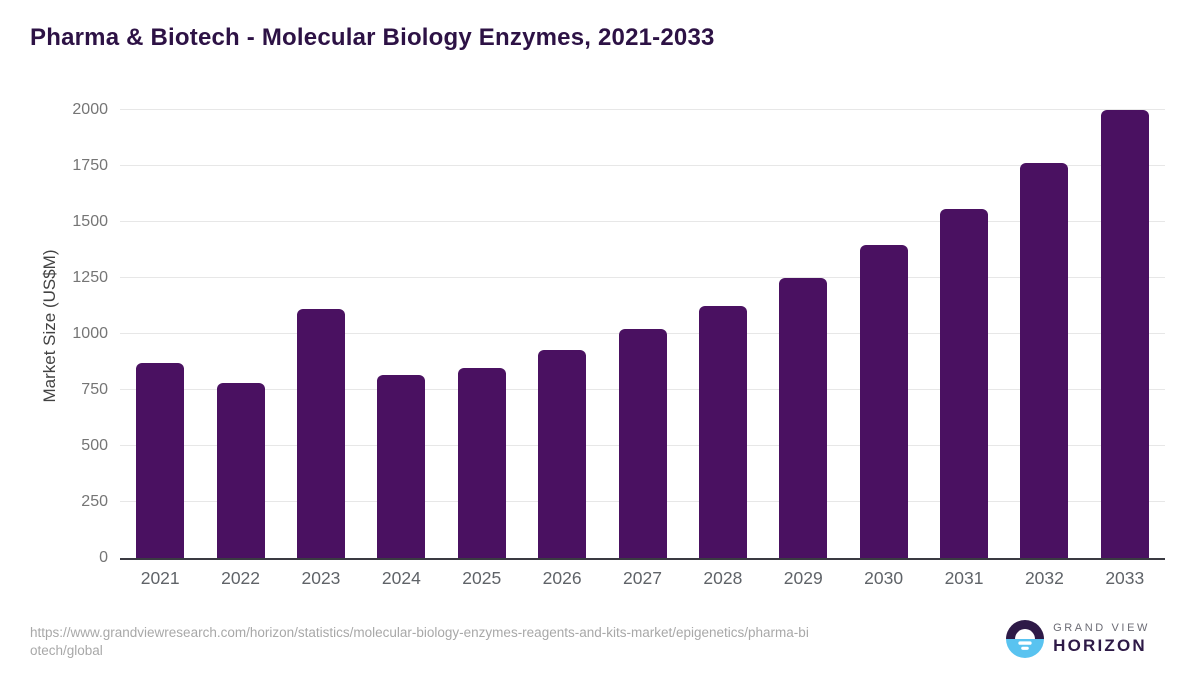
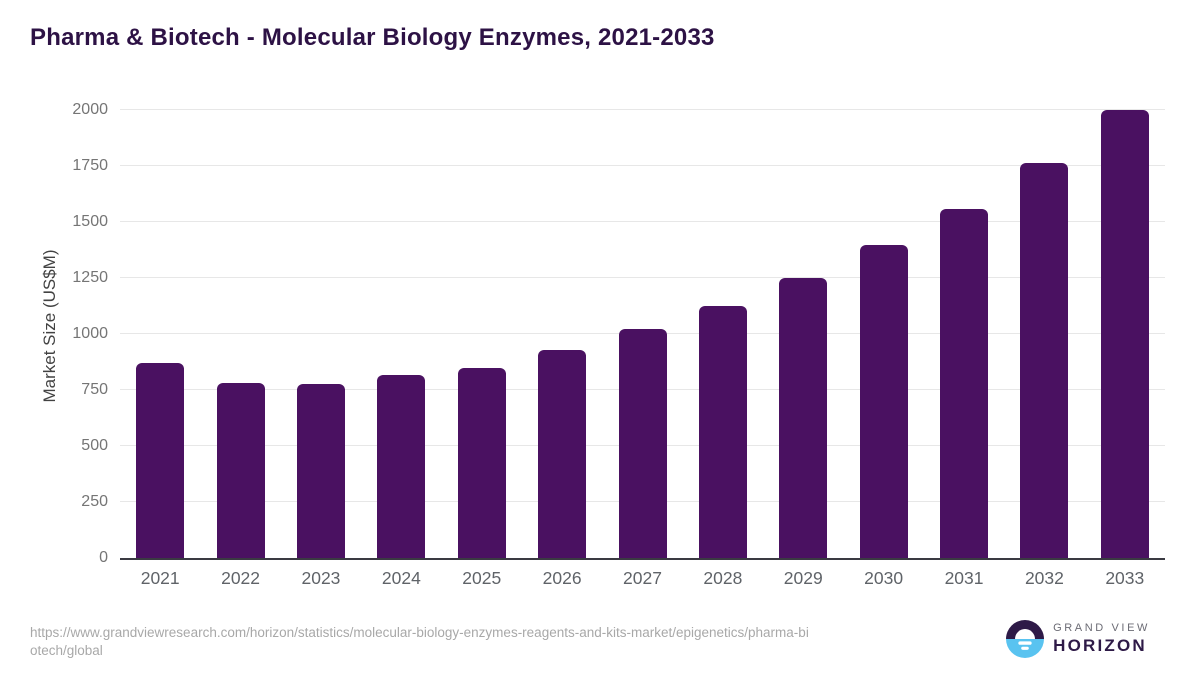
2023: 1110 -> 780
